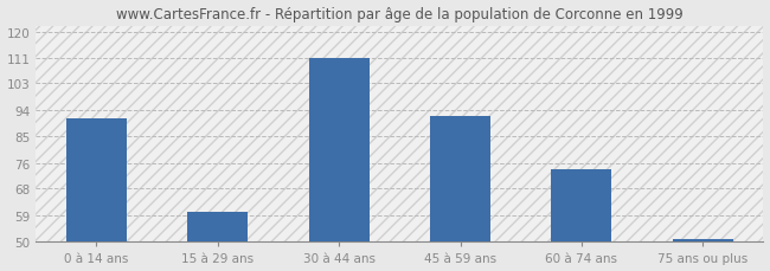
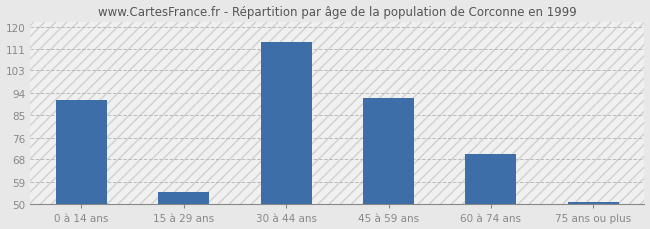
15 à 29 ans: 60 -> 55
30 à 44 ans: 111 -> 114
60 à 74 ans: 74 -> 70
